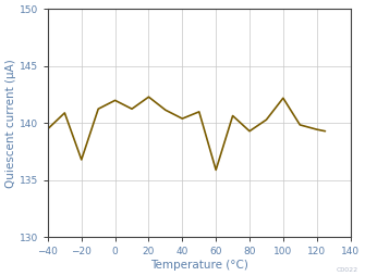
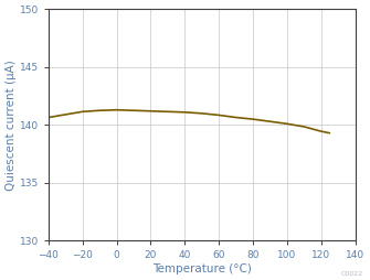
−40: 139.5 -> 140.7
−20: 136.8 -> 141.2
0: 142.0 -> 141.3
20: 142.3 -> 141.2
40: 140.4 -> 141.1
60: 135.9 -> 140.8
80: 139.3 -> 140.5
100: 142.2 -> 140.1
